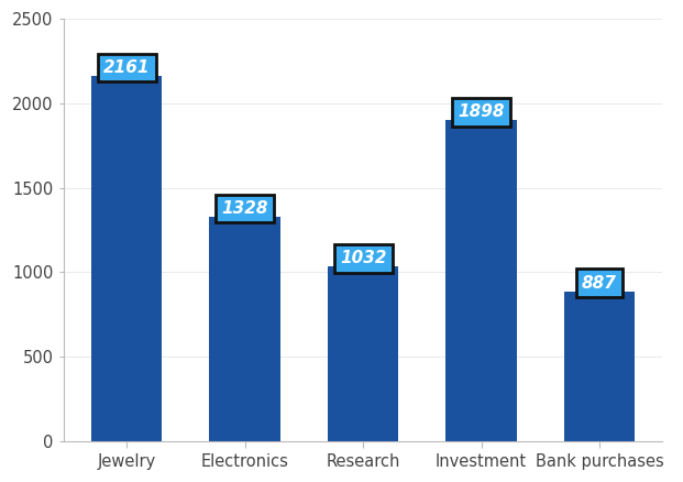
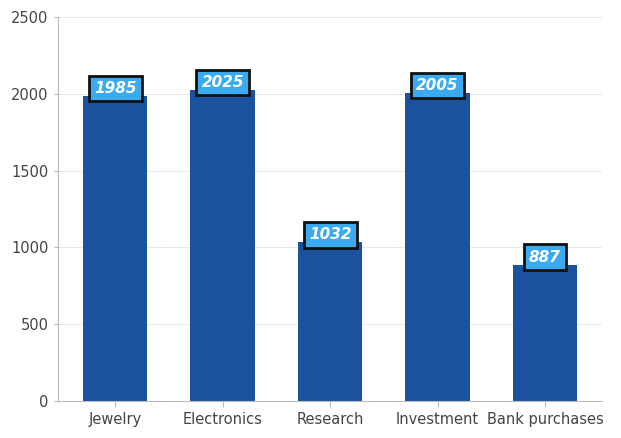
Jewelry: 2161 -> 1985
Electronics: 1328 -> 2025
Investment: 1898 -> 2005
